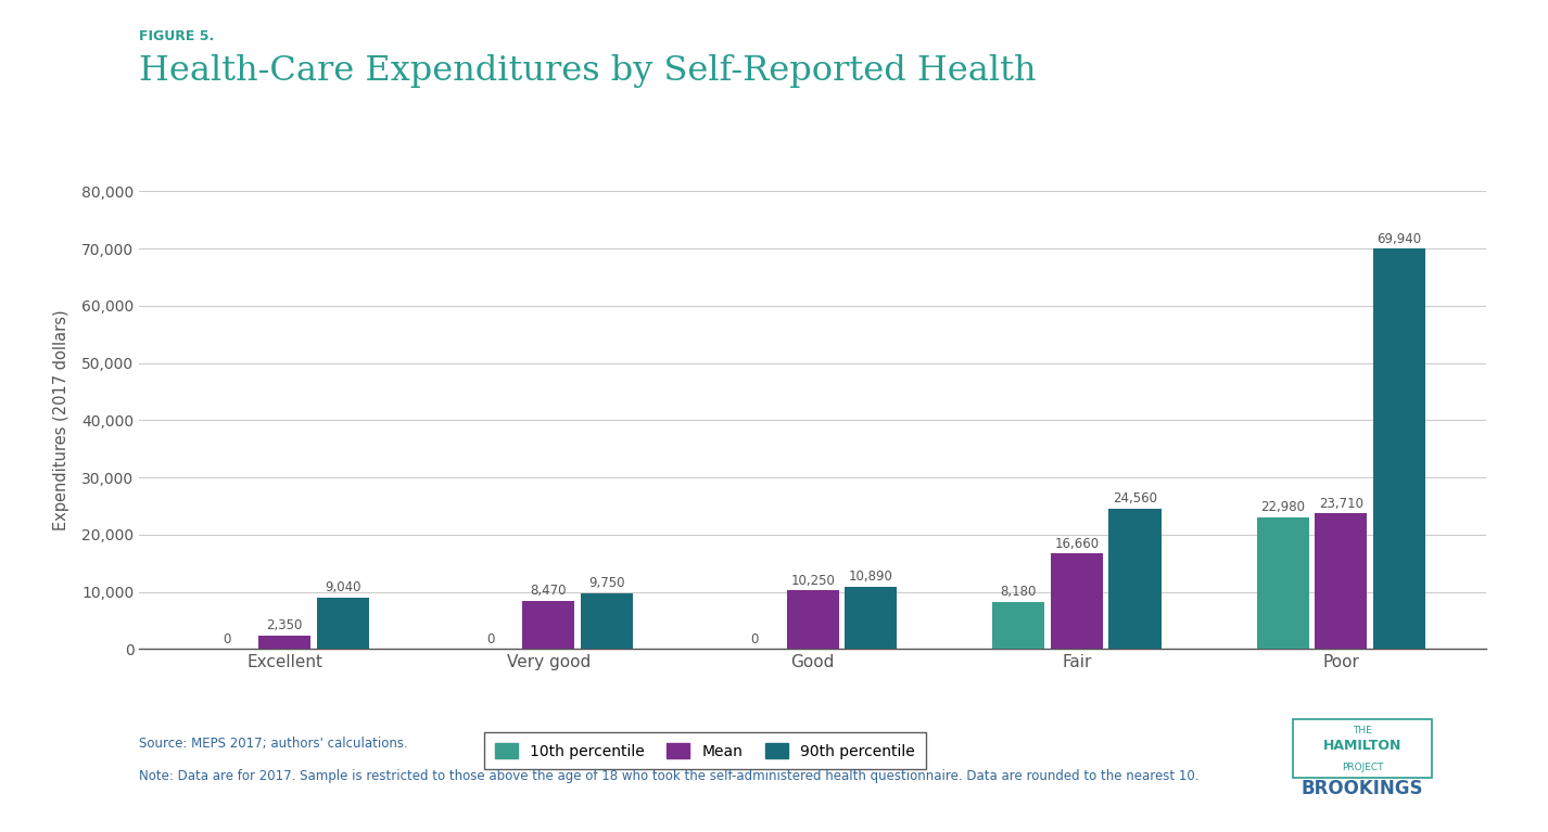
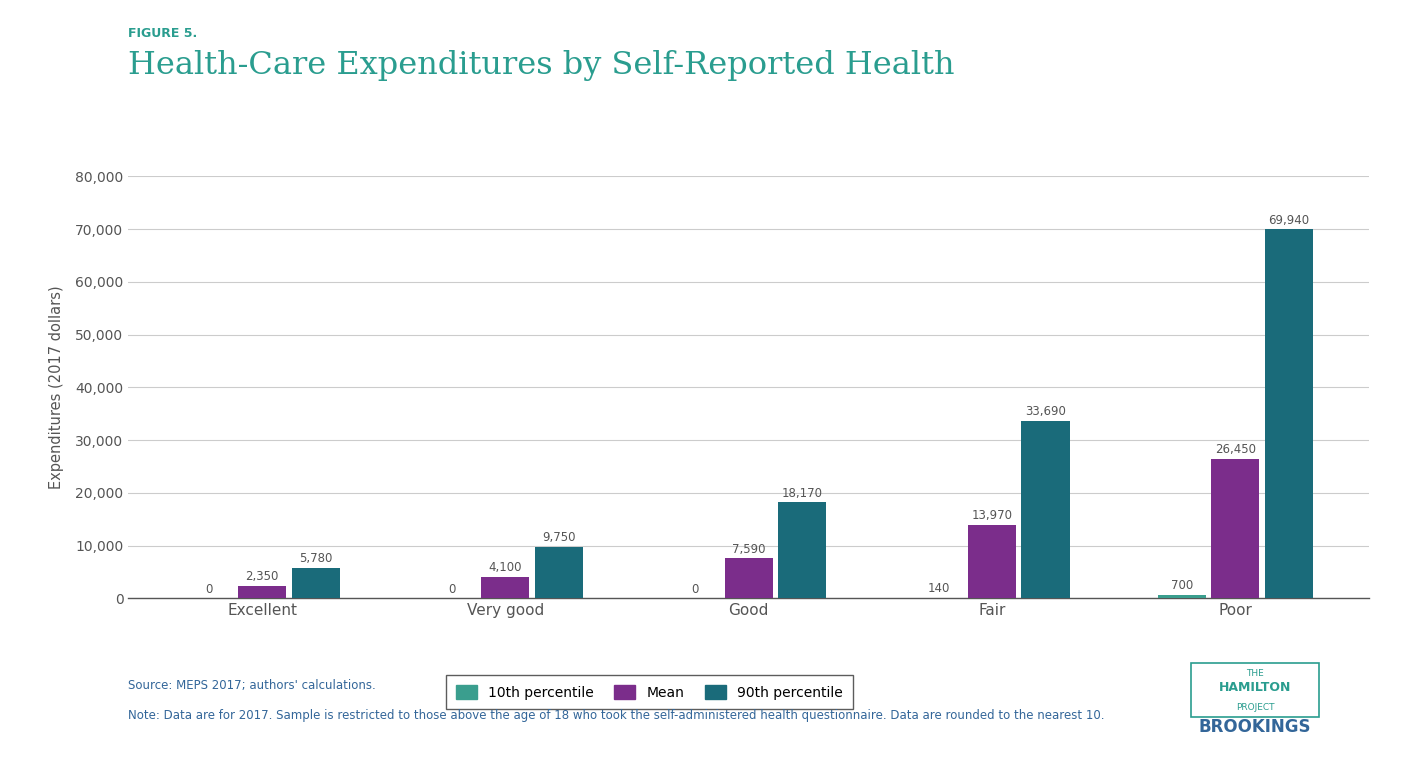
90th percentile/Excellent: 9,040 -> 5,780
Mean/Very good: 8,470 -> 4,100
Mean/Good: 10,250 -> 7,590
90th percentile/Good: 10,890 -> 18,170
10th percentile/Fair: 8,180 -> 140
Mean/Fair: 16,660 -> 13,970
90th percentile/Fair: 24,560 -> 33,690
10th percentile/Poor: 22,980 -> 700
Mean/Poor: 23,710 -> 26,450
